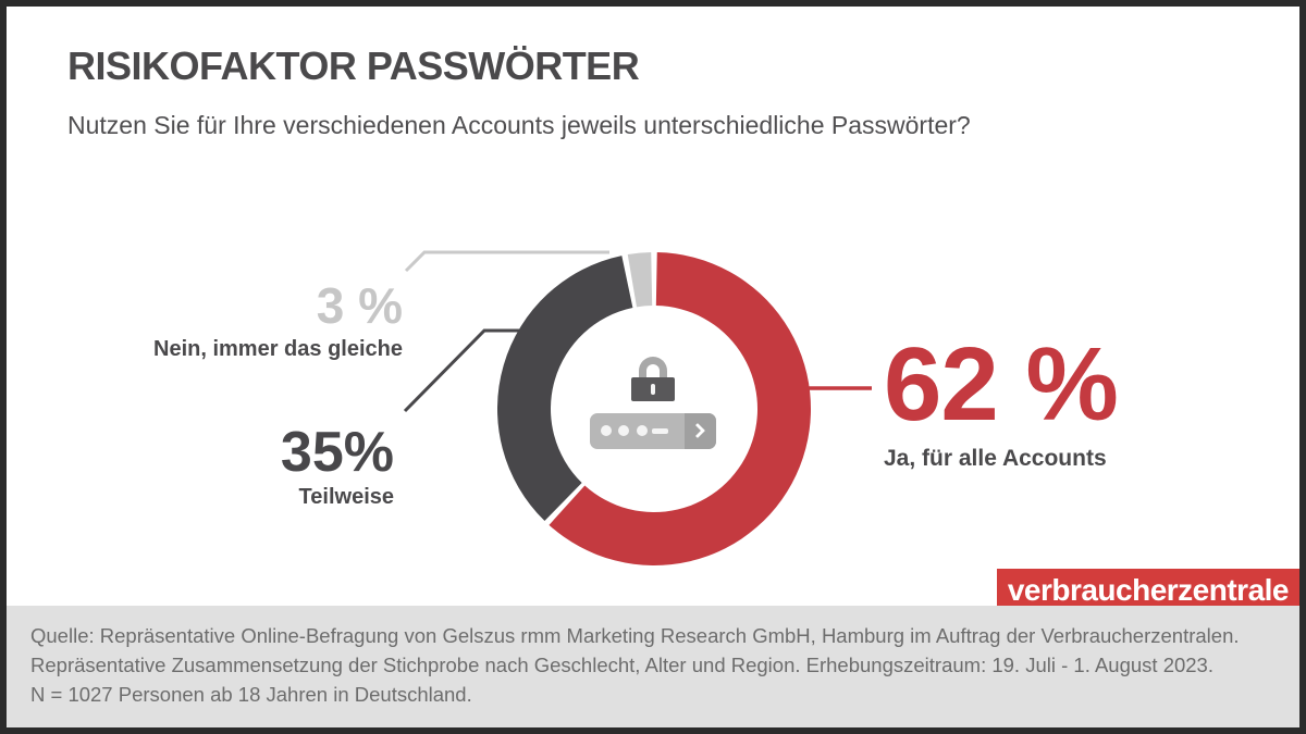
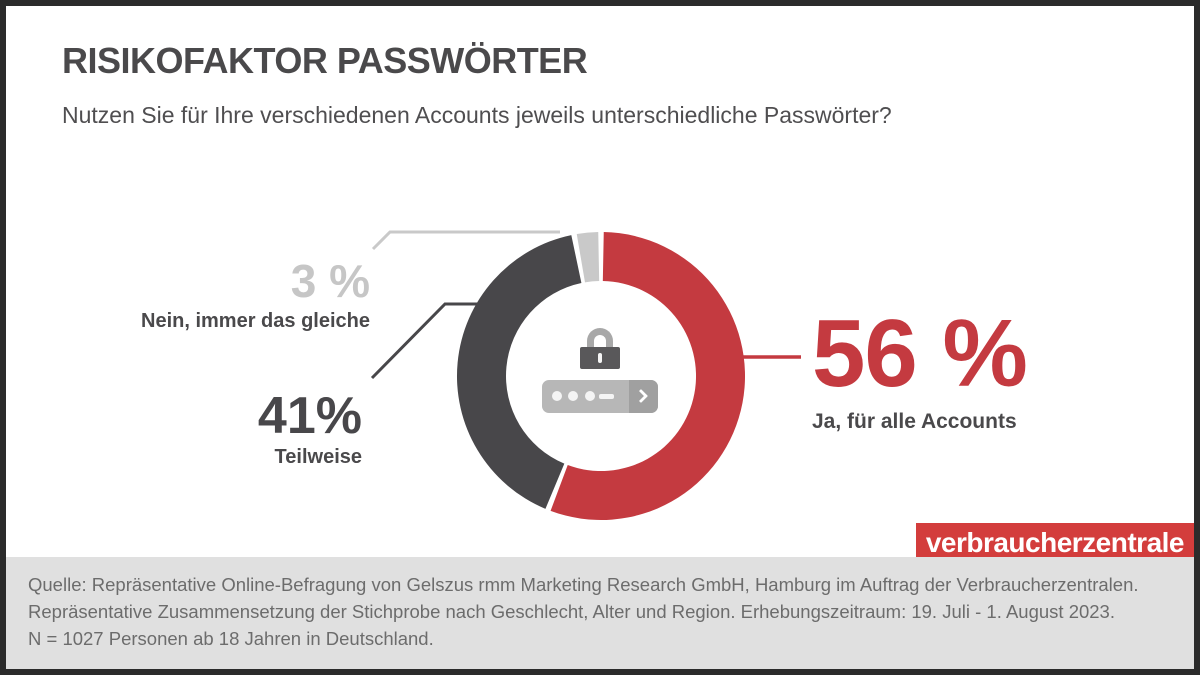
Ja, für alle Accounts: 62 -> 56
Teilweise: 35% -> 41%
